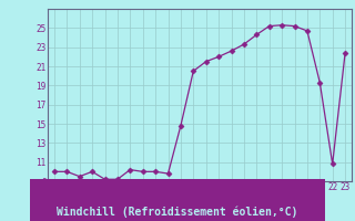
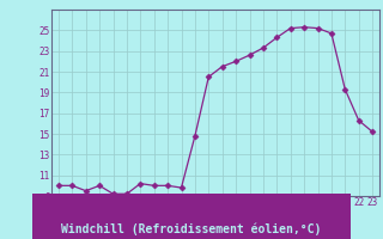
22: 10.8 -> 16.3
23: 22.4 -> 15.2
